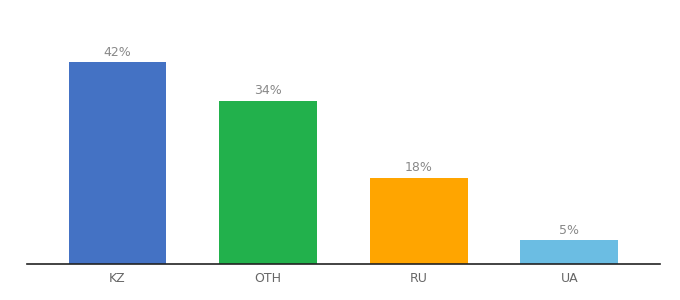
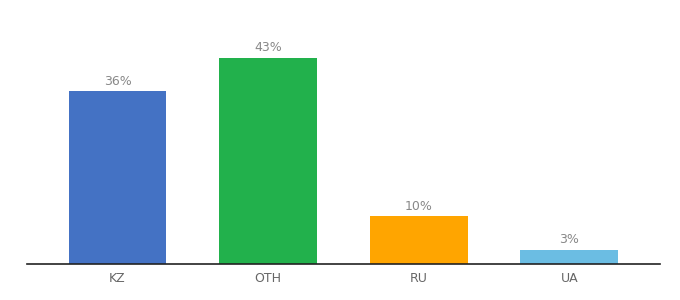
KZ: 42% -> 36%
OTH: 34% -> 43%
RU: 18% -> 10%
UA: 5% -> 3%
